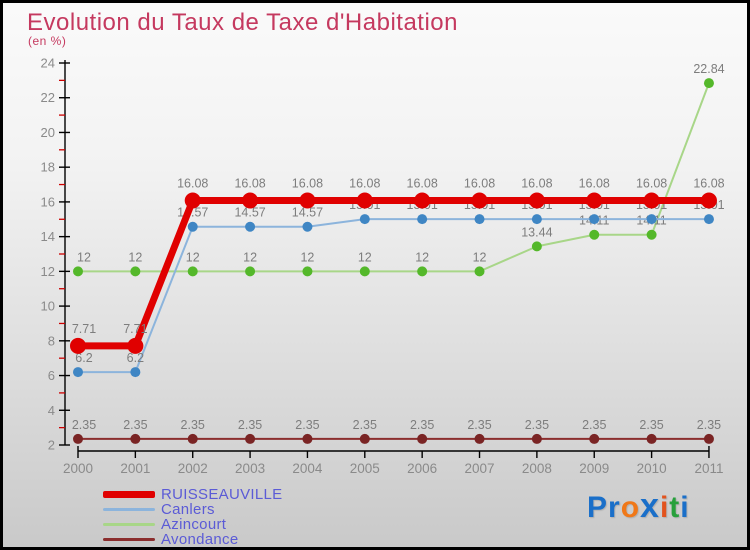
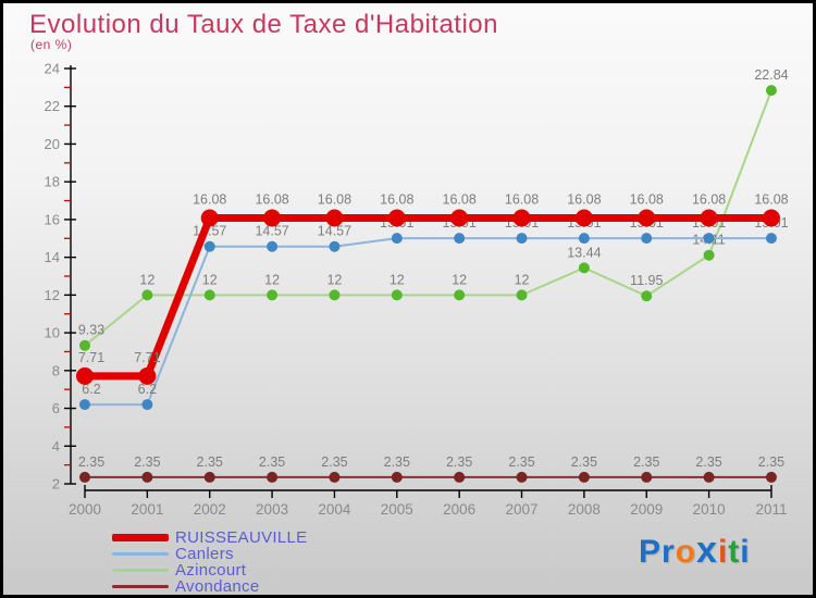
Azincourt/2000: 12 -> 9.33
Azincourt/2009: 14.11 -> 11.95
